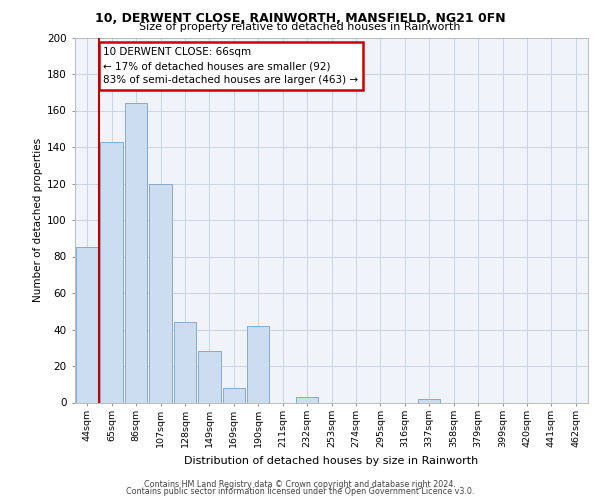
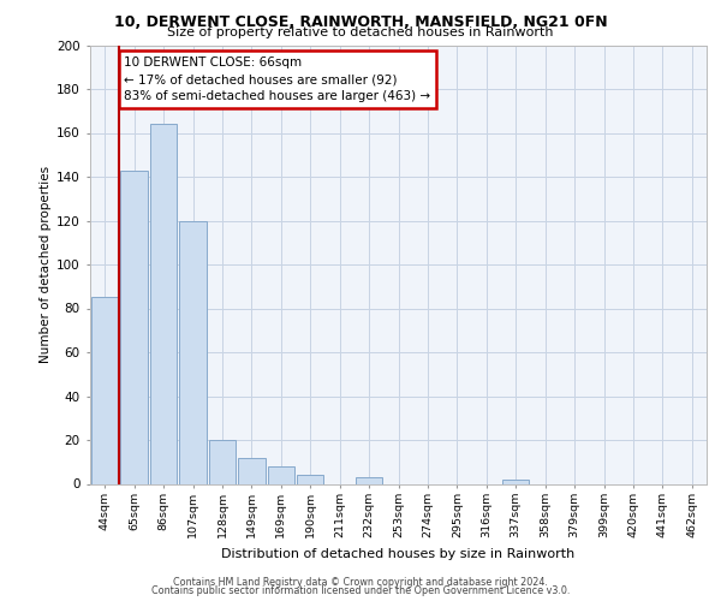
128sqm: 44 -> 20
149sqm: 28 -> 12
190sqm: 42 -> 4
